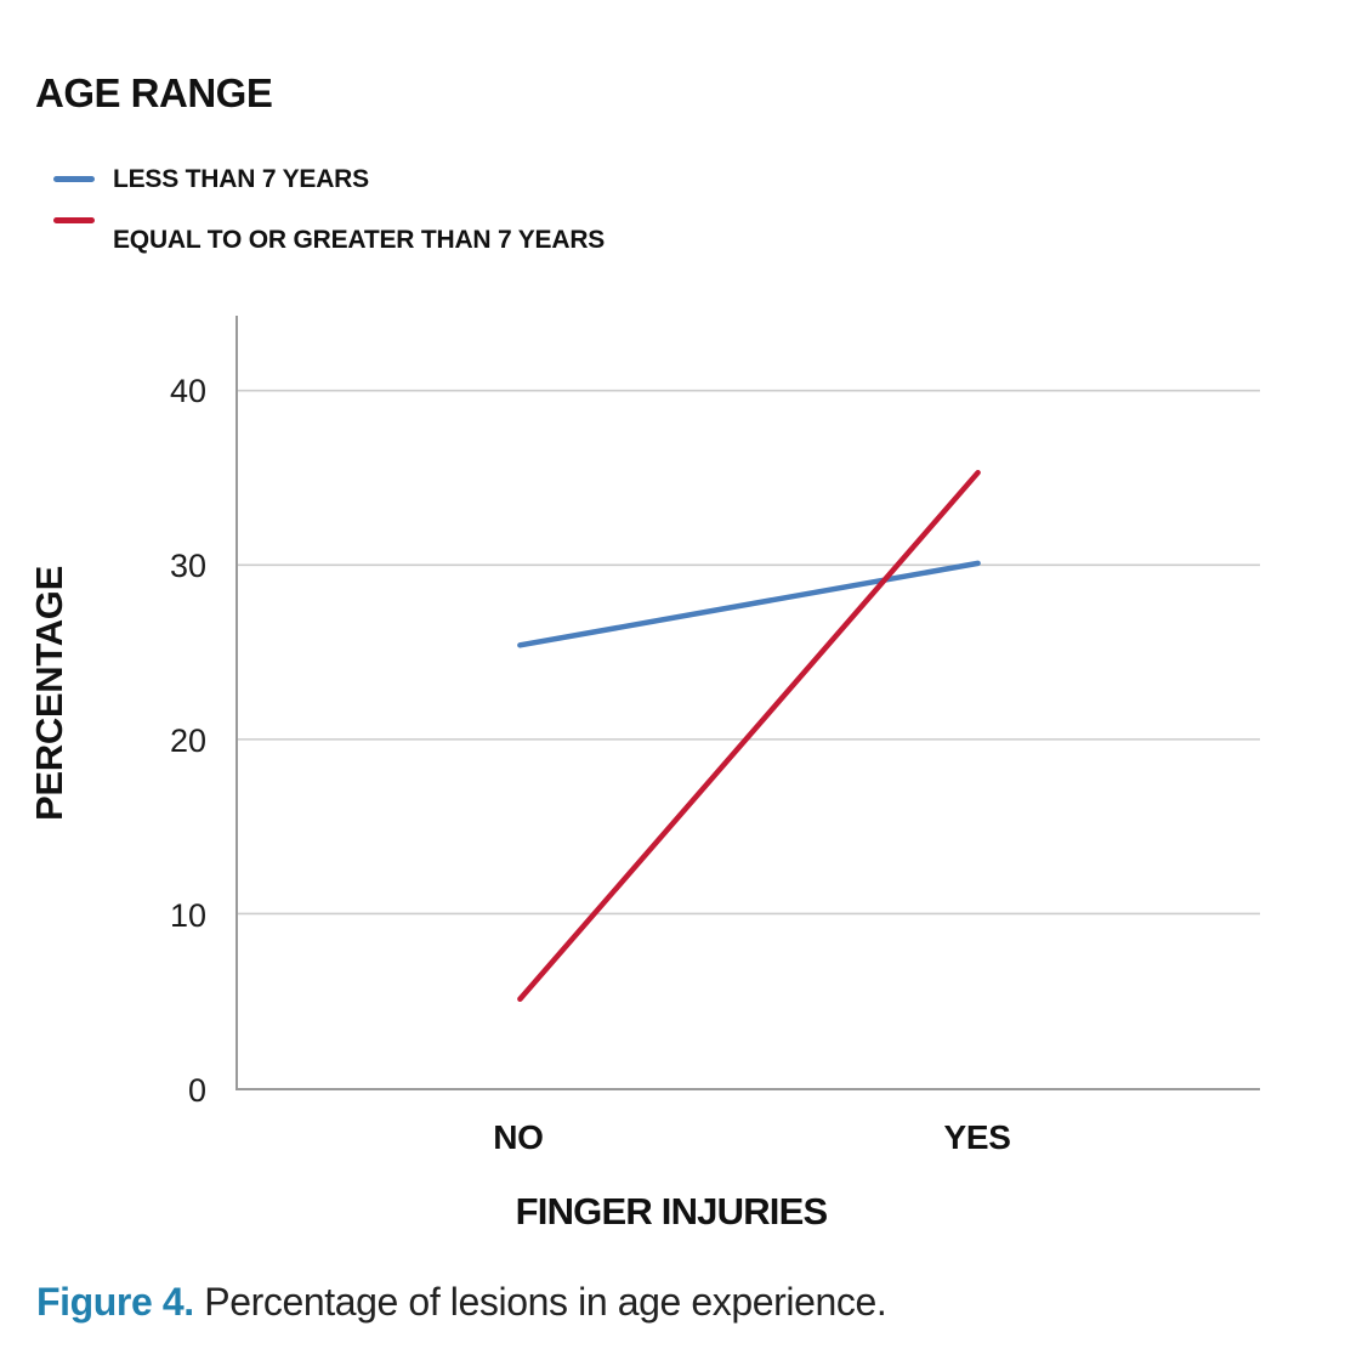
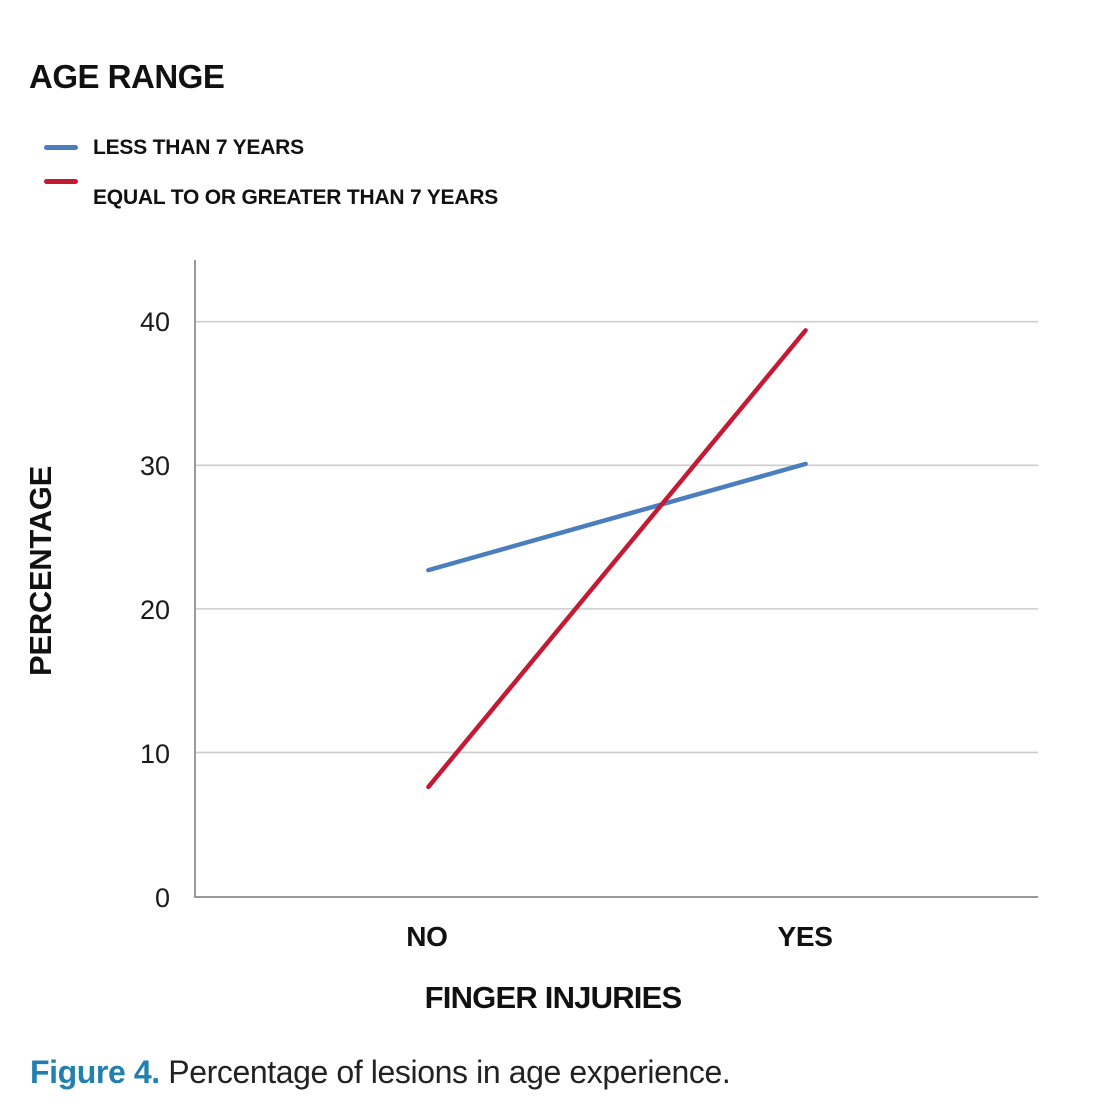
LESS THAN 7 YEARS/NO: 25.4 -> 22.7
EQUAL TO OR GREATER THAN 7 YEARS/NO: 5.1 -> 7.6
EQUAL TO OR GREATER THAN 7 YEARS/YES: 35.3 -> 39.4
